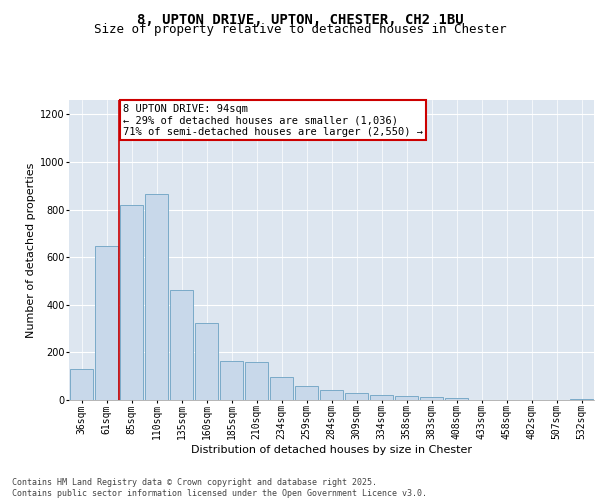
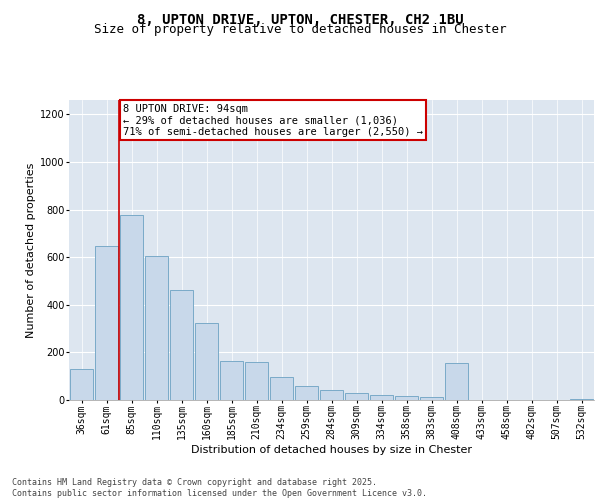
85sqm: 820 -> 775
110sqm: 865 -> 605
408sqm: 10 -> 155
